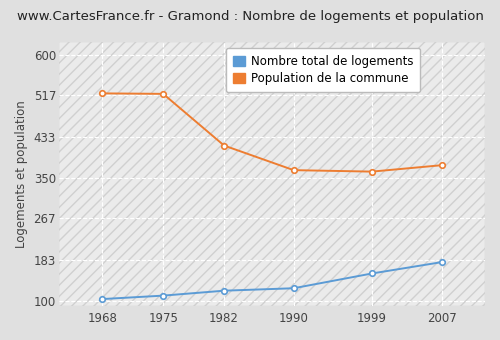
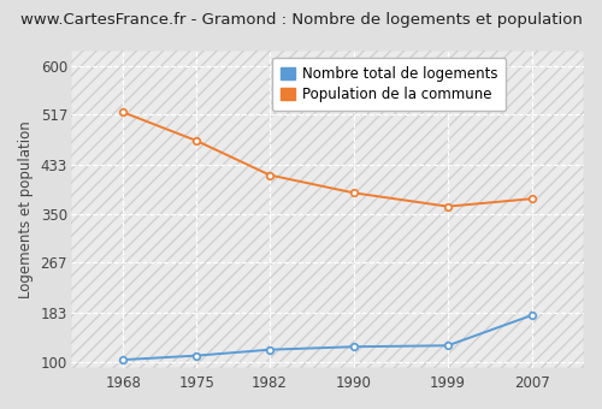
Population de la commune/1975: 520 -> 473
Population de la commune/1990: 365 -> 385
Nombre total de logements/1999: 155 -> 127
